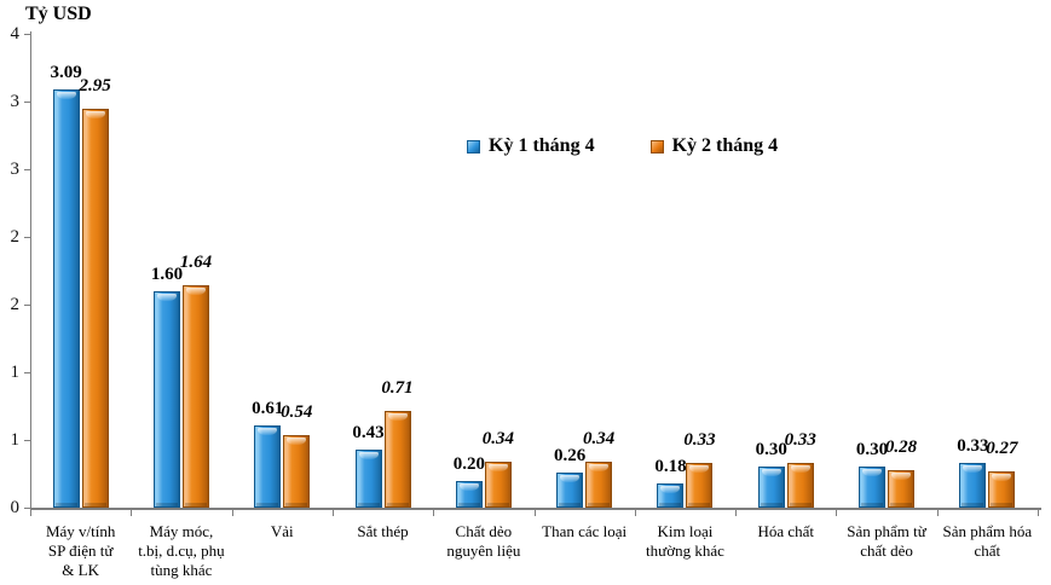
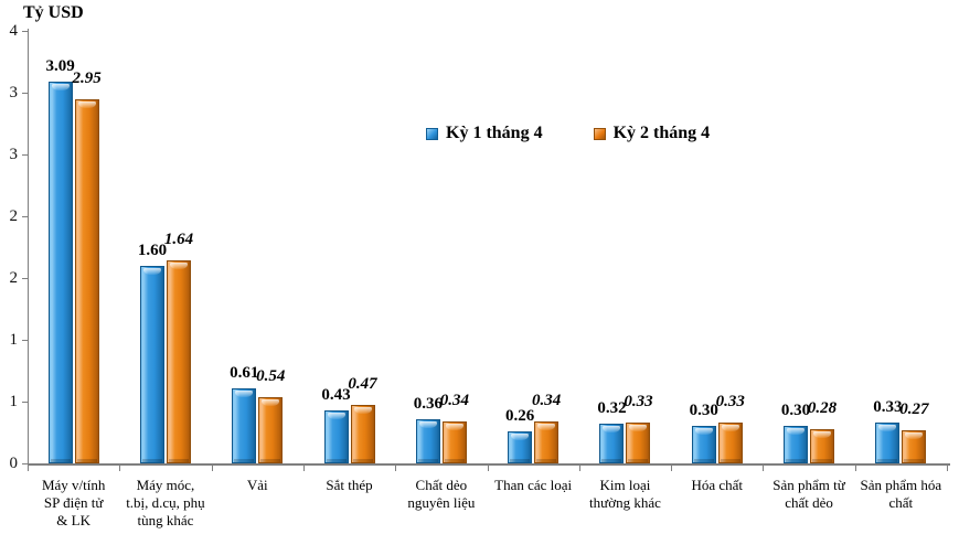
Kỳ 2 tháng 4/Sắt thép: 0.71 -> 0.47
Kỳ 1 tháng 4/Chất dẻo nguyên liệu: 0.20 -> 0.36
Kỳ 1 tháng 4/Kim loại thường khác: 0.18 -> 0.32
